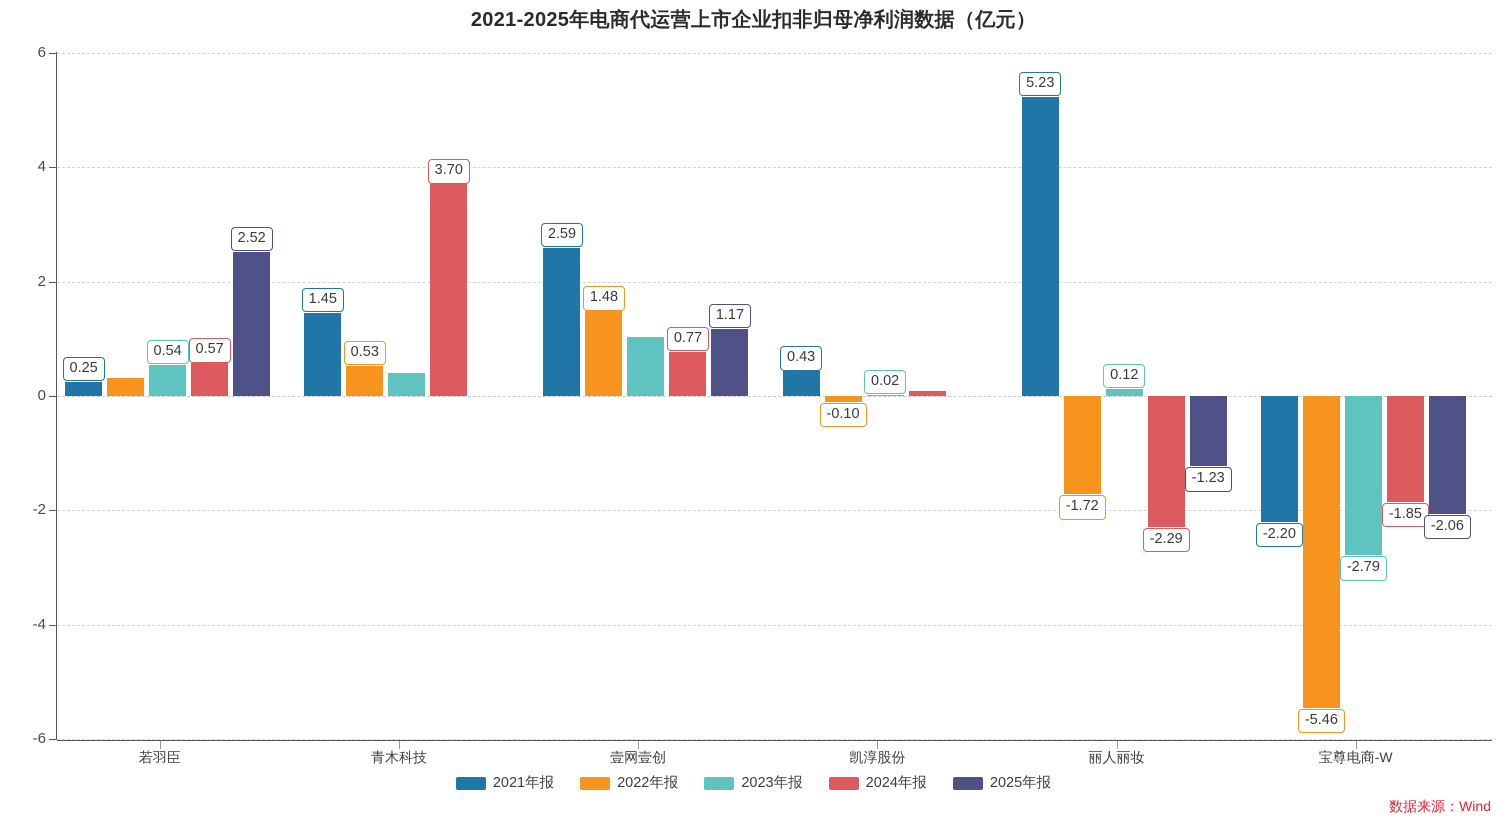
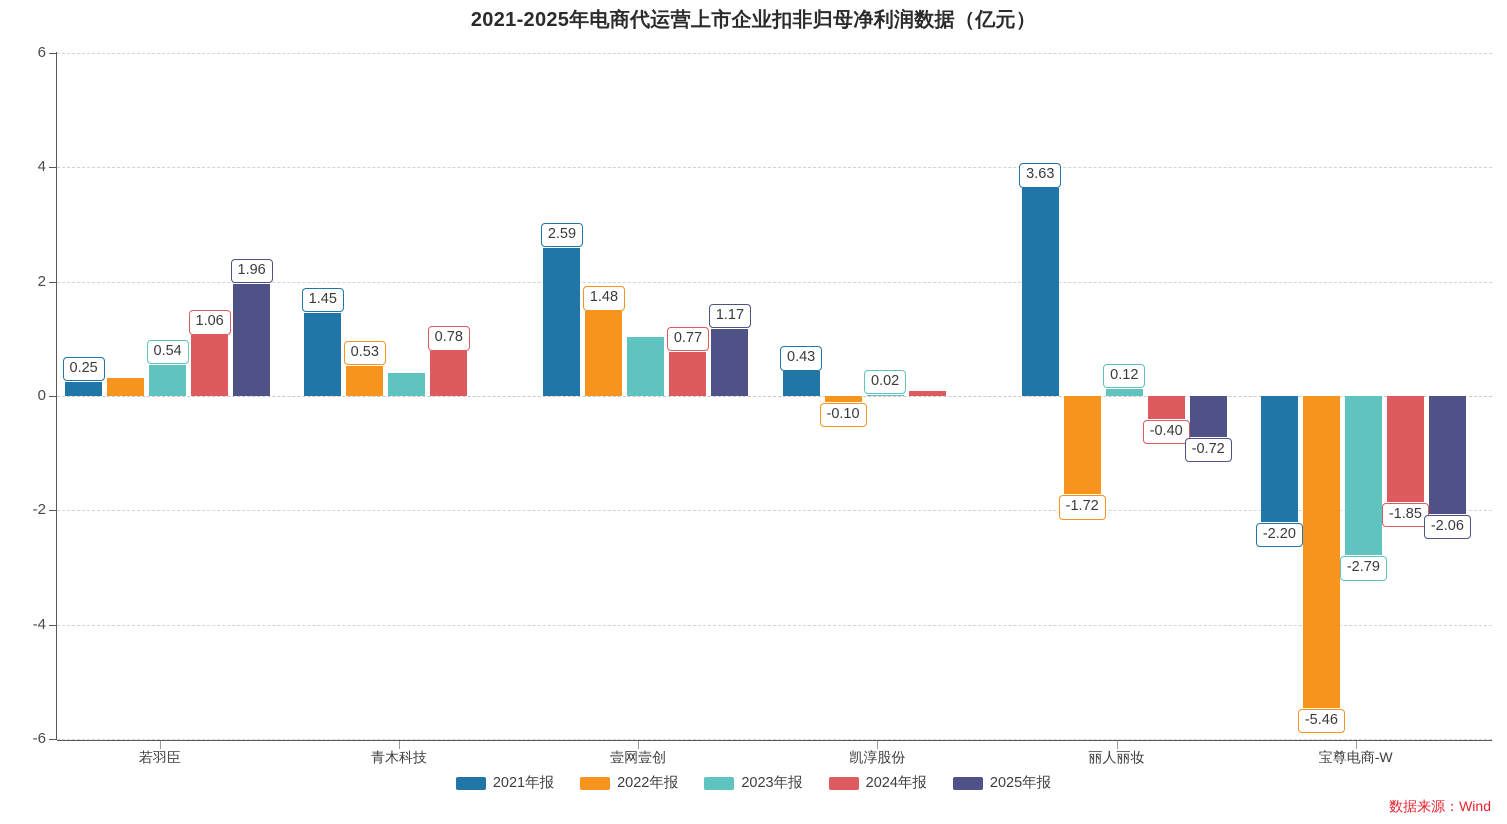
2024年报/若羽臣: 0.57 -> 1.06
2025年报/若羽臣: 2.52 -> 1.96
2024年报/青木科技: 3.70 -> 0.78
2021年报/丽人丽妆: 5.23 -> 3.63
2024年报/丽人丽妆: -2.29 -> -0.40
2025年报/丽人丽妆: -1.23 -> -0.72
